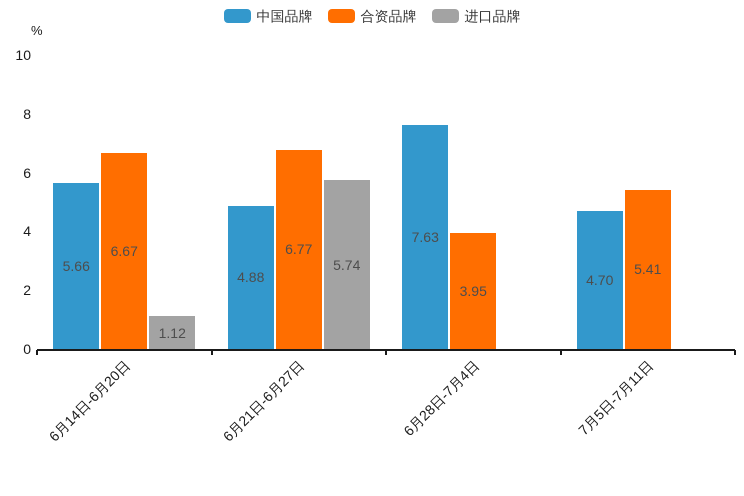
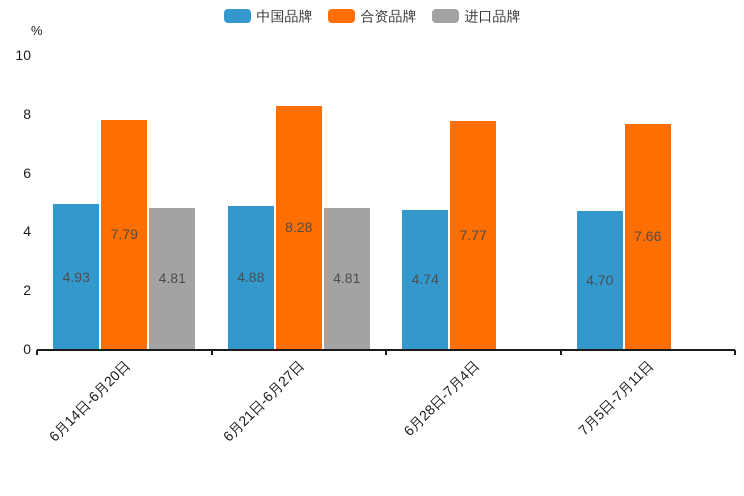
中国品牌/6月14日-6月20日: 5.66 -> 4.93
合资品牌/6月14日-6月20日: 6.67 -> 7.79
进口品牌/6月14日-6月20日: 1.12 -> 4.81
合资品牌/6月21日-6月27日: 6.77 -> 8.28
进口品牌/6月21日-6月27日: 5.74 -> 4.81
中国品牌/6月28日-7月4日: 7.63 -> 4.74
合资品牌/6月28日-7月4日: 3.95 -> 7.77
合资品牌/7月5日-7月11日: 5.41 -> 7.66
